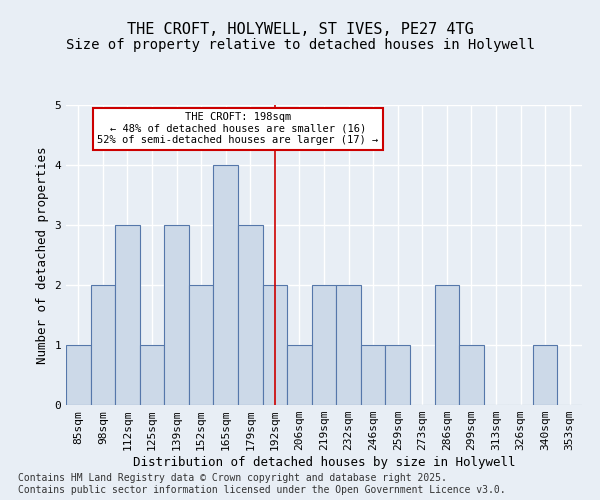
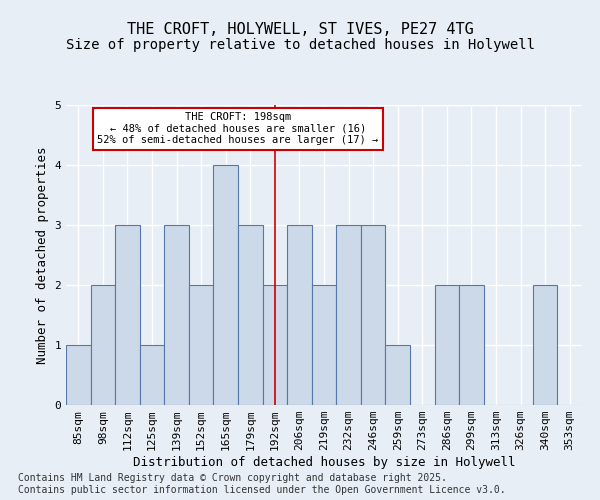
206sqm: 1 -> 3
232sqm: 2 -> 3
246sqm: 1 -> 3
299sqm: 1 -> 2
340sqm: 1 -> 2
